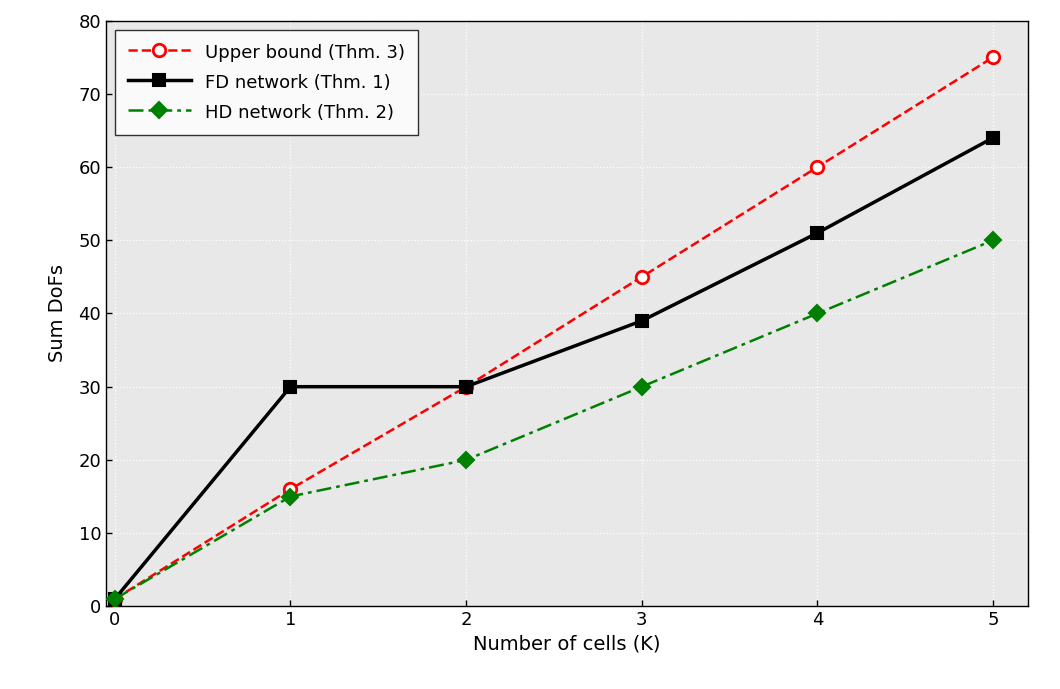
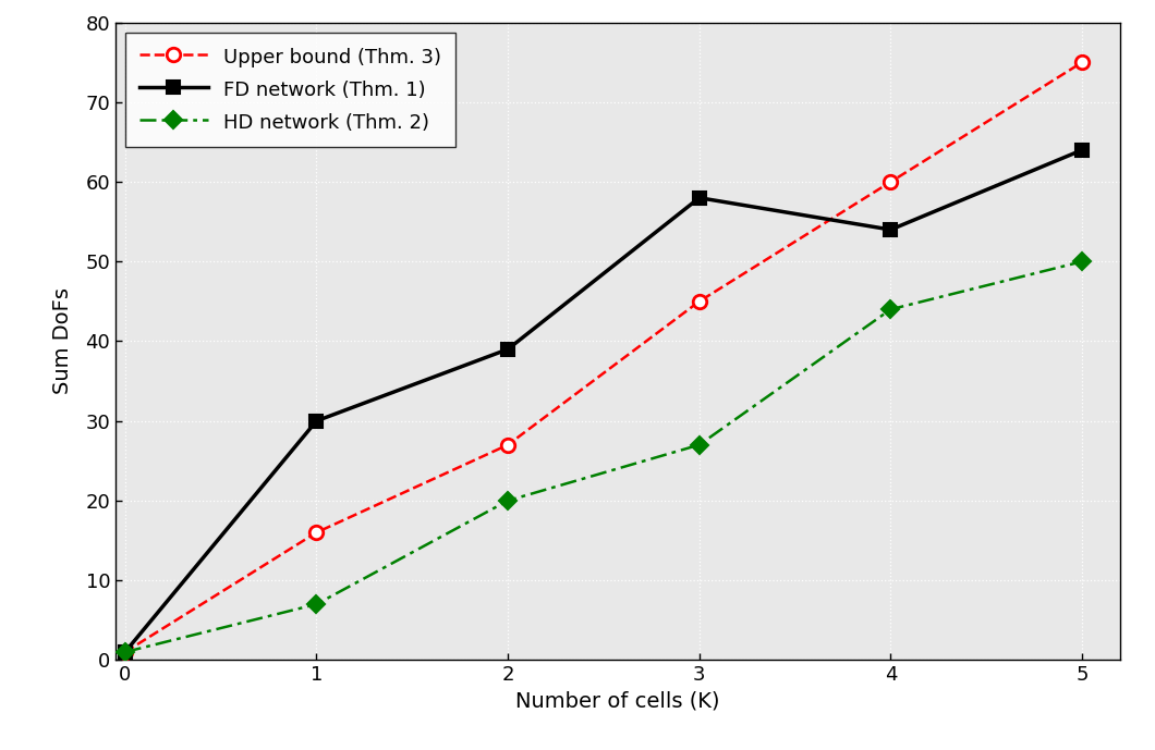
HD network (Thm. 2)/1: 15 -> 7
Upper bound (Thm. 3)/2: 30 -> 27
FD network (Thm. 1)/2: 30 -> 39
FD network (Thm. 1)/3: 39 -> 58
HD network (Thm. 2)/3: 30 -> 27
FD network (Thm. 1)/4: 51 -> 54
HD network (Thm. 2)/4: 40 -> 44
